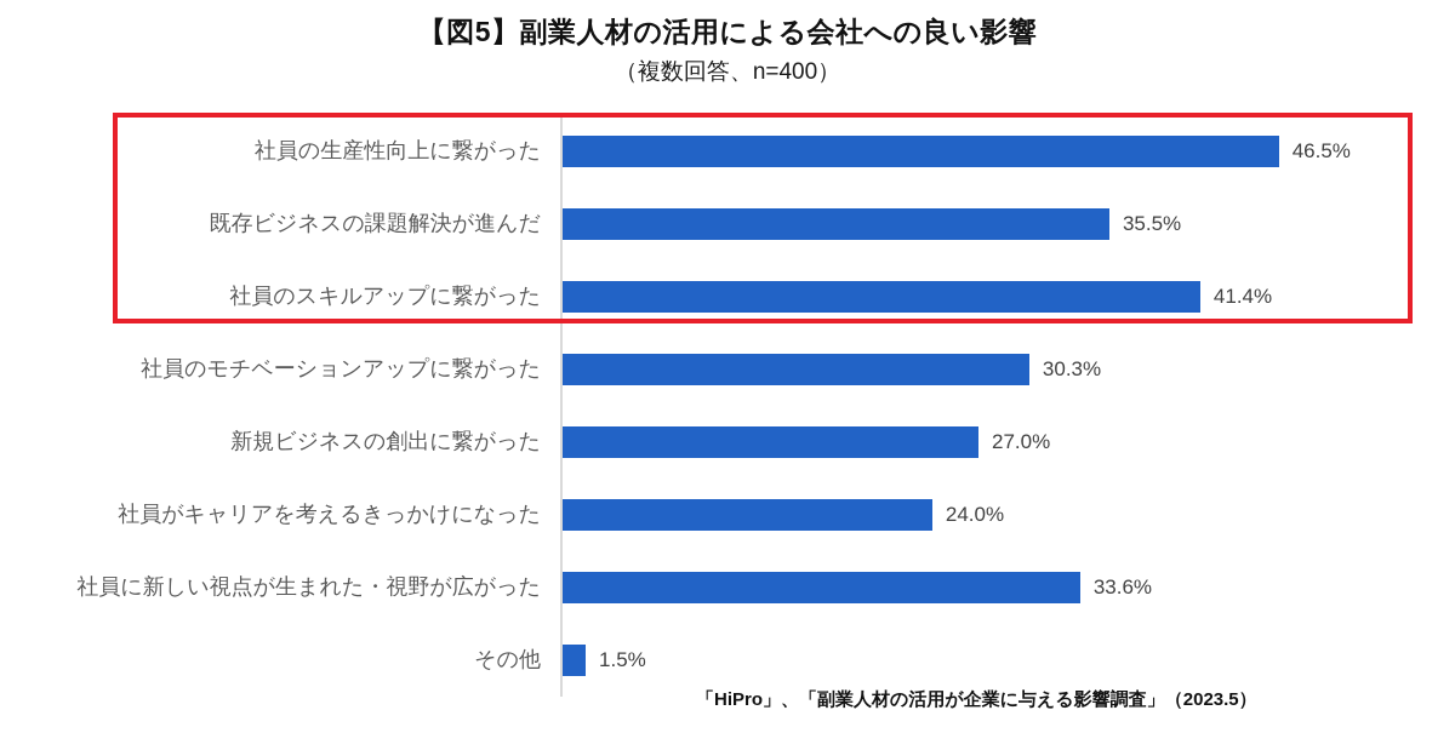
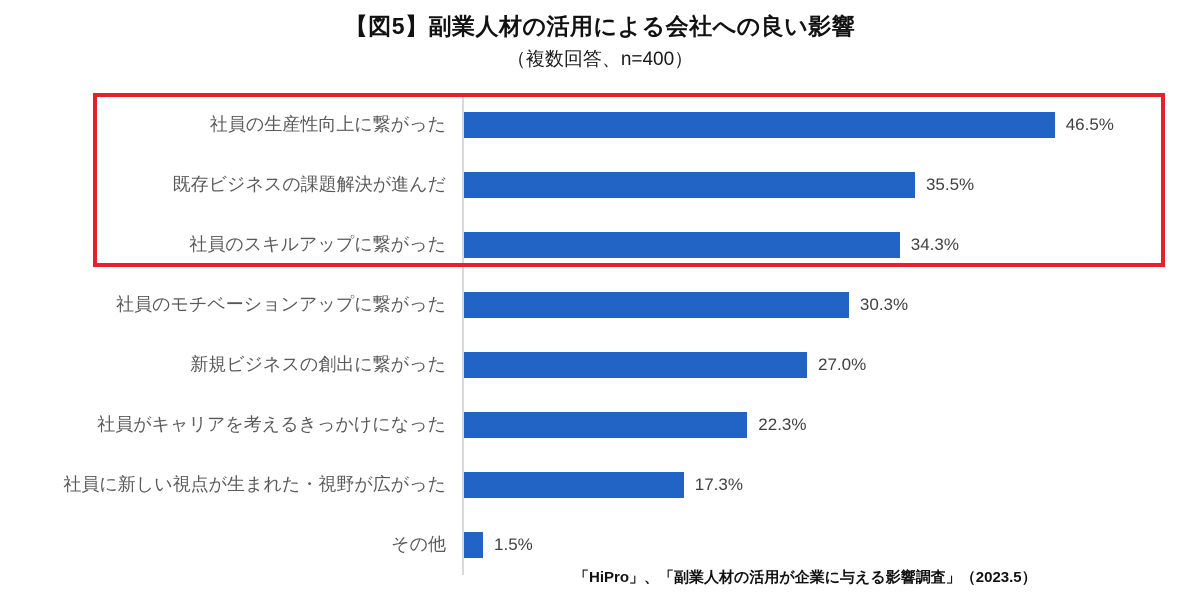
社員のスキルアップに繋がった: 41.4% -> 34.3%
社員がキャリアを考えるきっかけになった: 24.0% -> 22.3%
社員に新しい視点が生まれた・視野が広がった: 33.6% -> 17.3%
